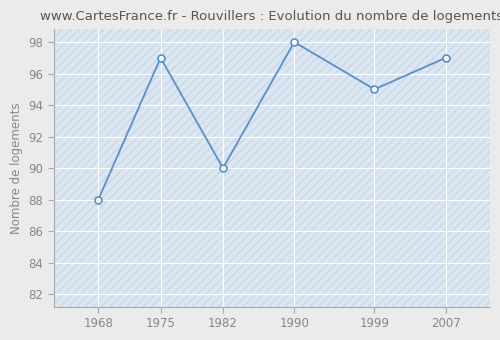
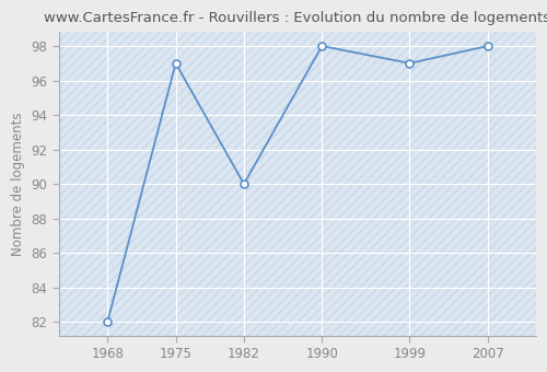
1968: 88 -> 82
1999: 95 -> 97
2007: 97 -> 98
